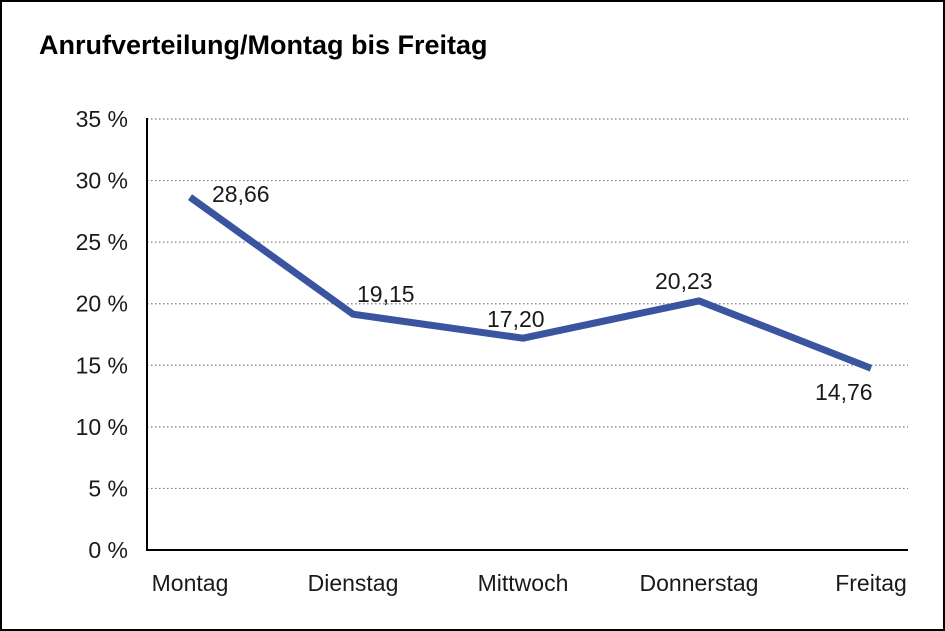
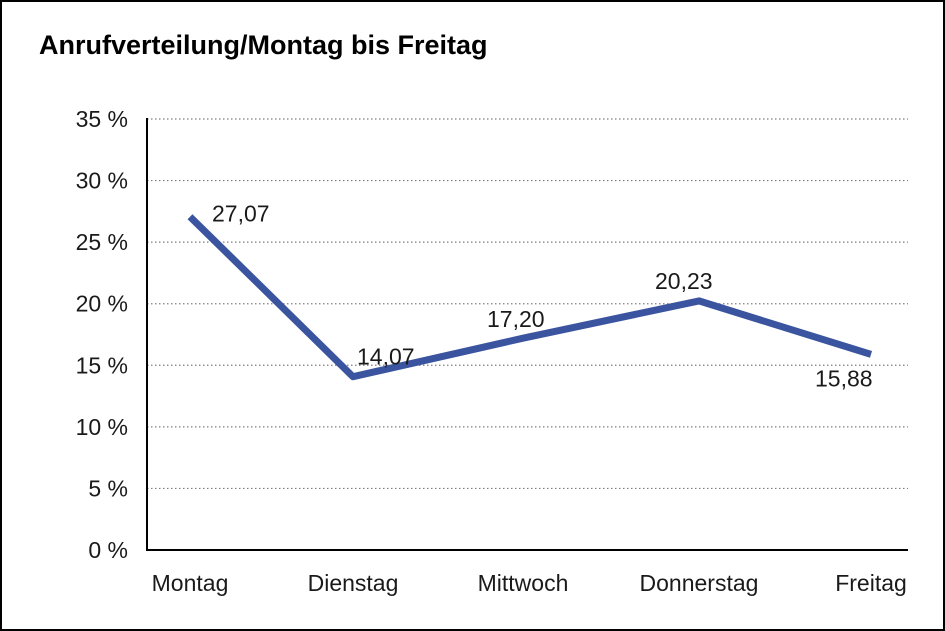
Montag: 28,66 -> 27,07
Dienstag: 19,15 -> 14,07
Freitag: 14,76 -> 15,88
